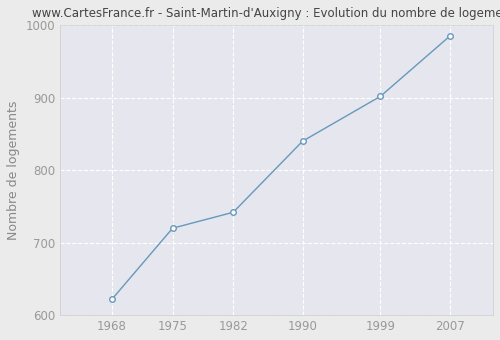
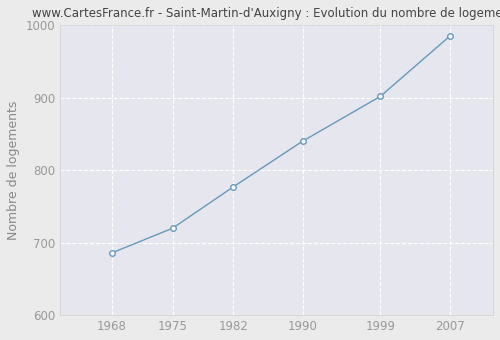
1968: 622 -> 686
1982: 742 -> 777
